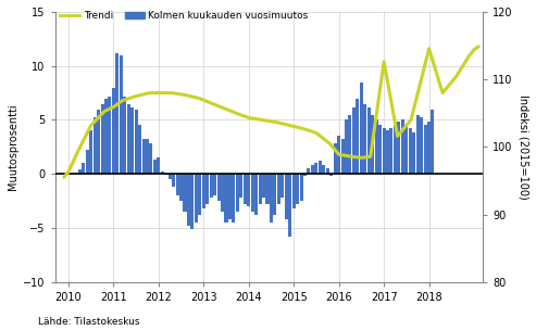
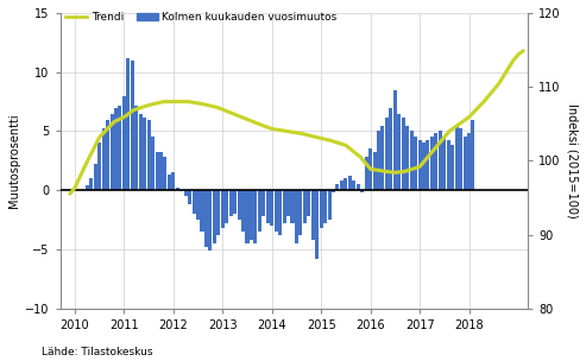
Trendi/2017: 10.4 -> 2.0
Trendi/2018: 11.6 -> 6.2
